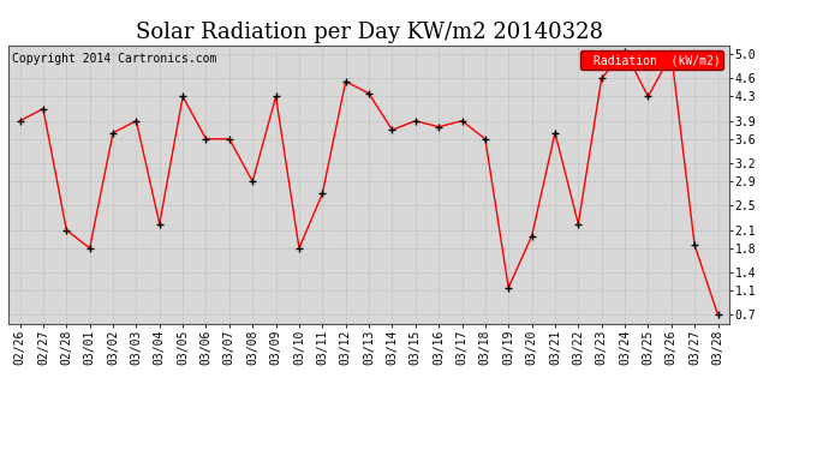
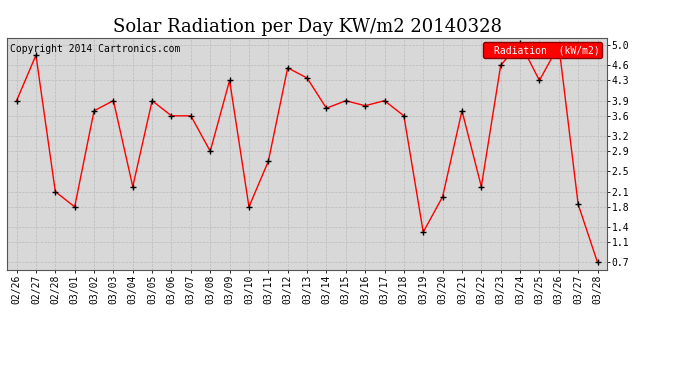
02/27: 4.10 -> 4.80
03/05: 4.30 -> 3.90
03/19: 1.15 -> 1.30
